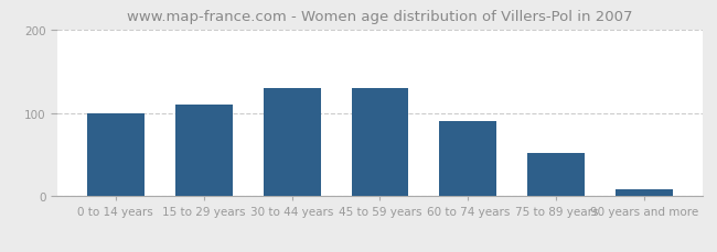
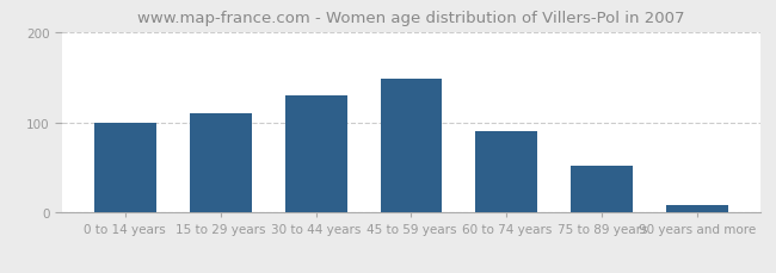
45 to 59 years: 130 -> 148
